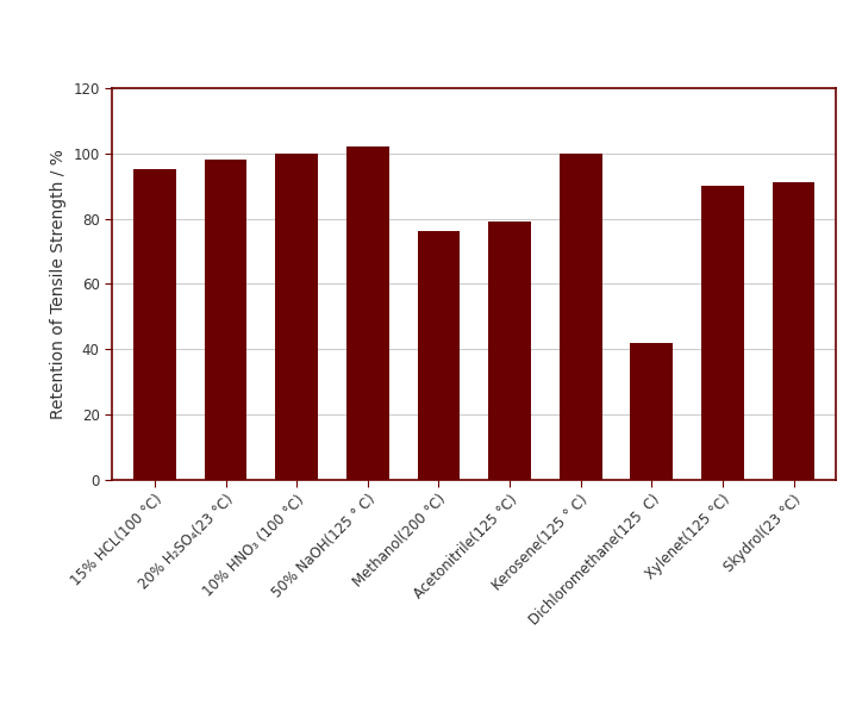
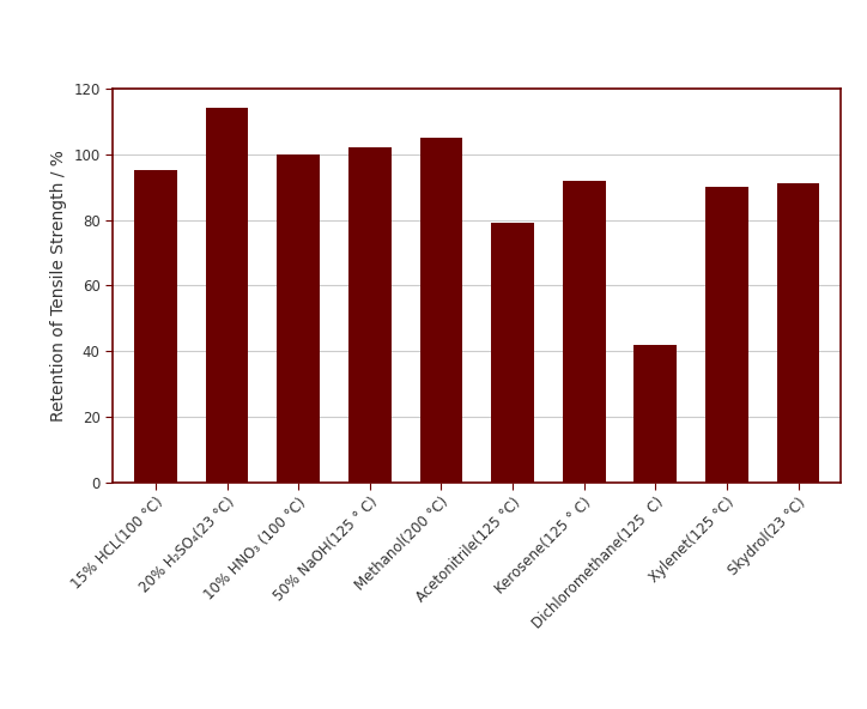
20% H₂SO₄(23 °C): 98 -> 114
Methanol(200 °C): 76 -> 105
Kerosene(125 ° C): 100 -> 92
